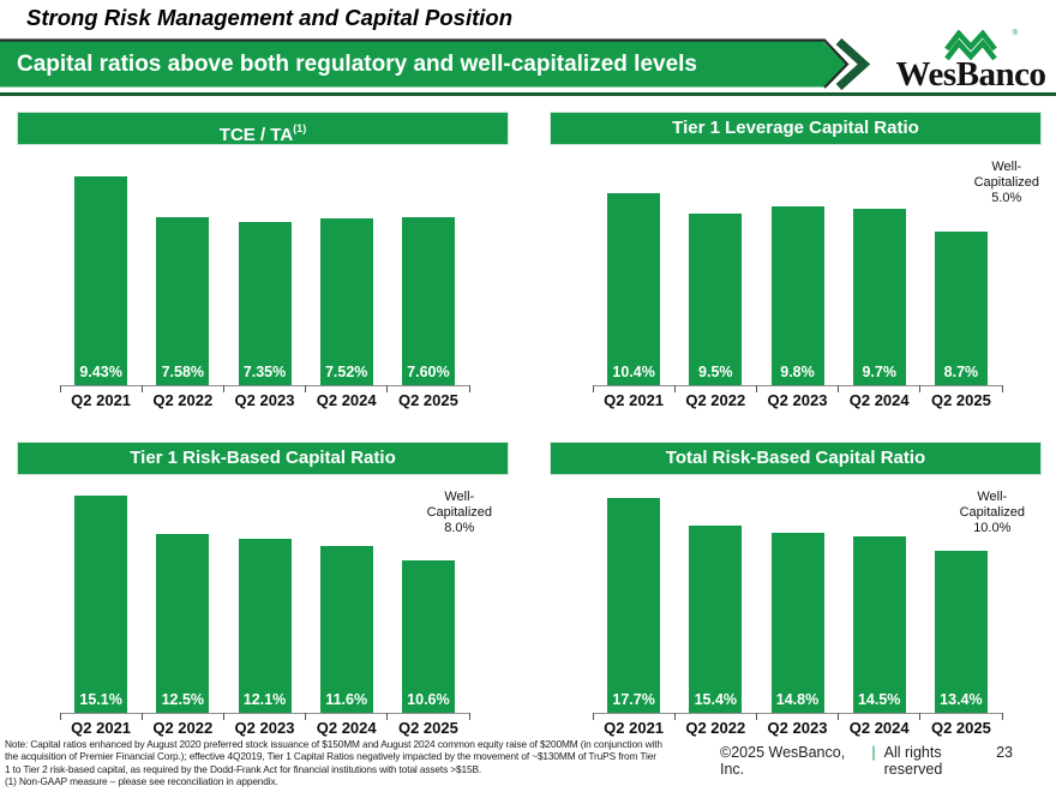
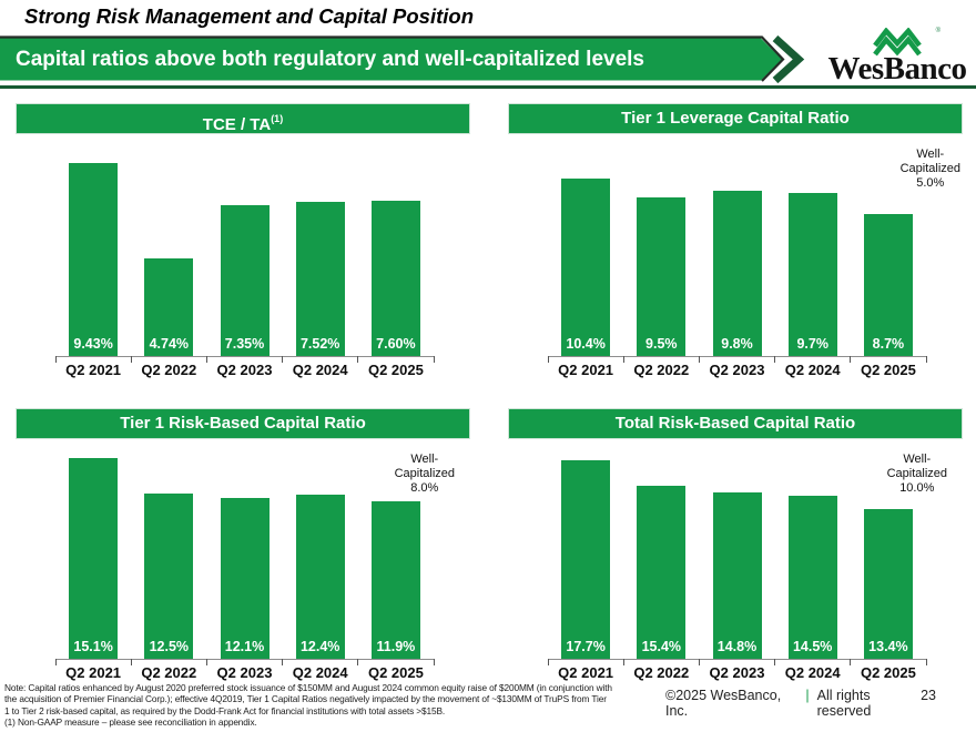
TCE / TA/Q2 2022: 7.58% -> 4.74%
Tier 1 Risk-Based Capital Ratio/Q2 2024: 11.6% -> 12.4%
Tier 1 Risk-Based Capital Ratio/Q2 2025: 10.6% -> 11.9%
